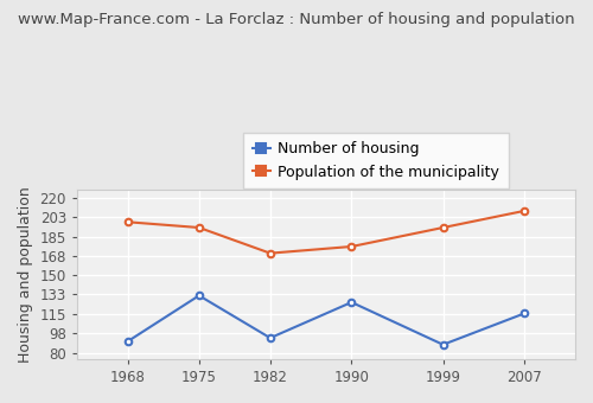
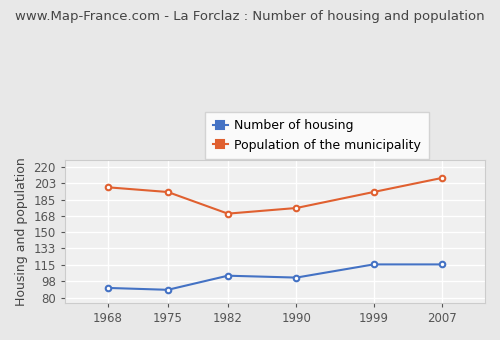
Number of housing/1975: 132 -> 89
Number of housing/1982: 94 -> 104
Number of housing/1990: 126 -> 102
Number of housing/1999: 88 -> 116
